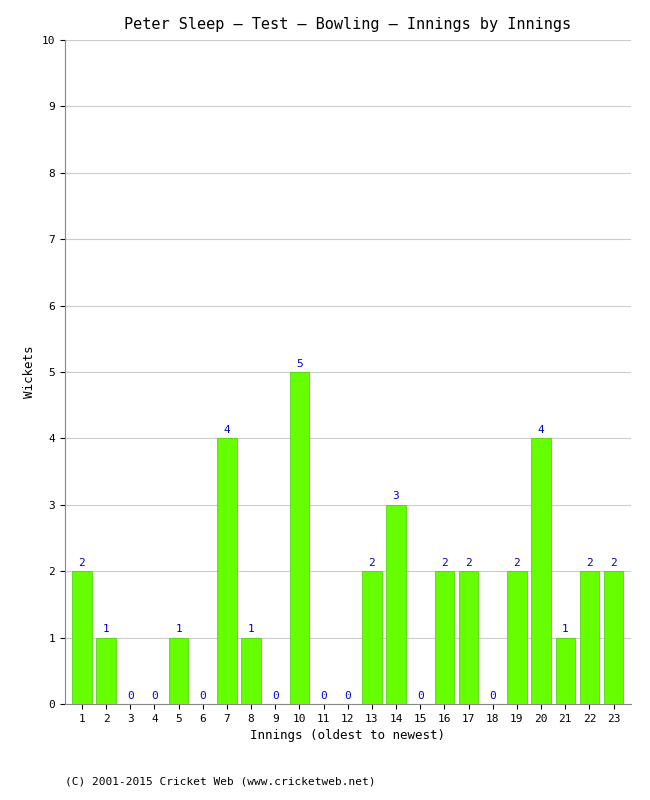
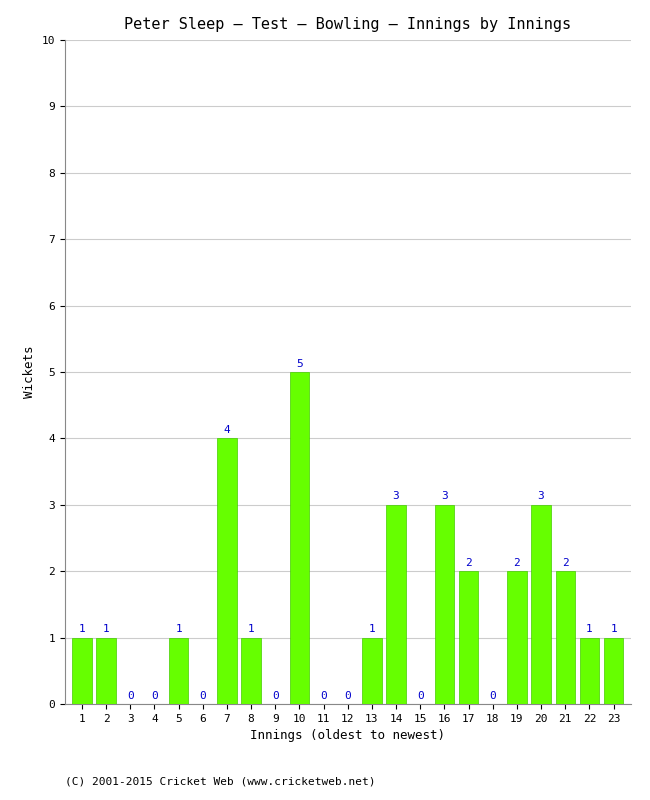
1: 2 -> 1
13: 2 -> 1
16: 2 -> 3
20: 4 -> 3
21: 1 -> 2
22: 2 -> 1
23: 2 -> 1
